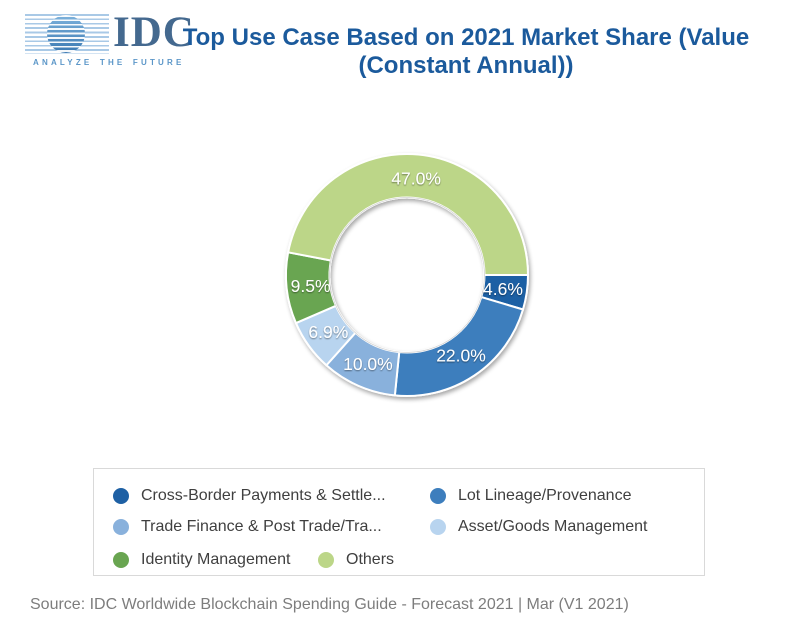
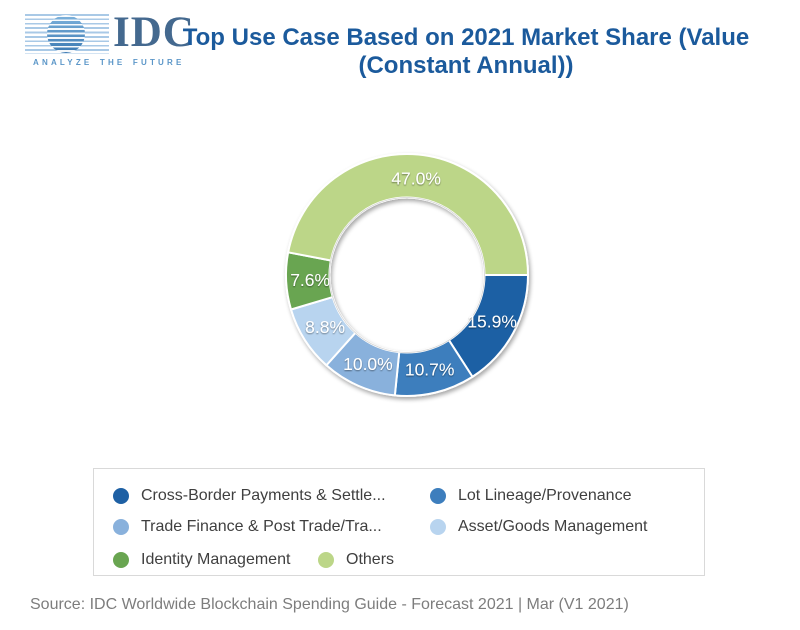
Cross-Border Payments & Settle...: 4.6% -> 15.9%
Lot Lineage/Provenance: 22.0% -> 10.7%
Asset/Goods Management: 6.9% -> 8.8%
Identity Management: 9.5% -> 7.6%
